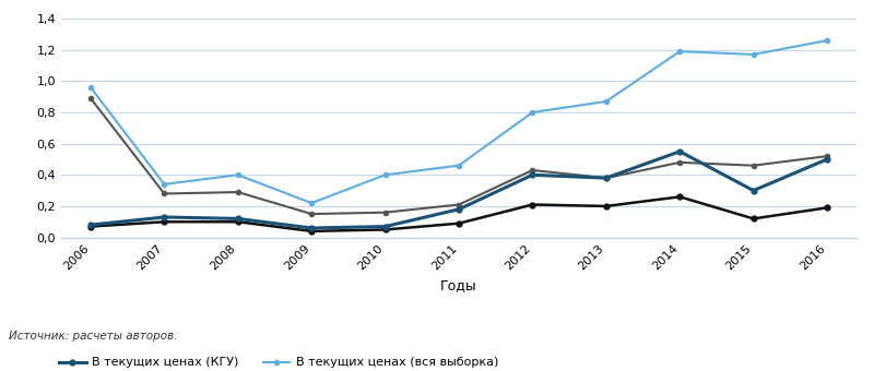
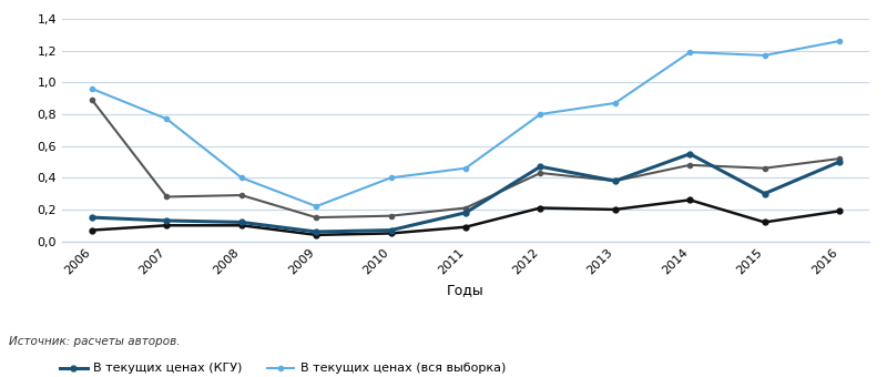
В текущих ценах (КГУ)/2006: 0,08 -> 0,15
В текущих ценах (вся выборка)/2007: 0,34 -> 0,77
В текущих ценах (КГУ)/2012: 0,40 -> 0,47
